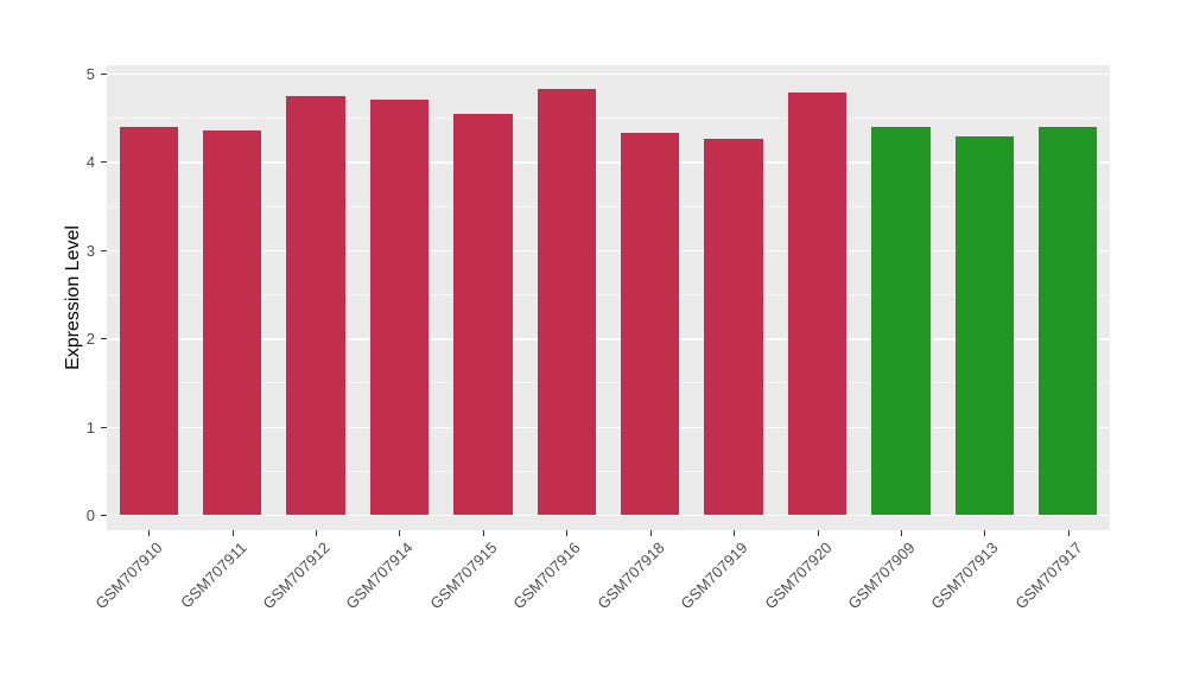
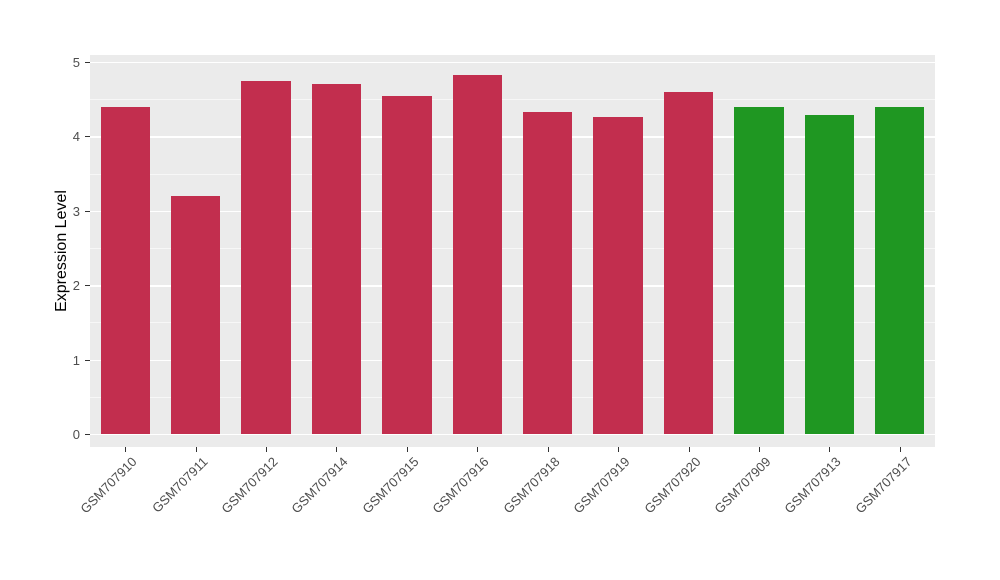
GSM707911: 4.3 -> 3.2
GSM707920: 4.8 -> 4.6
